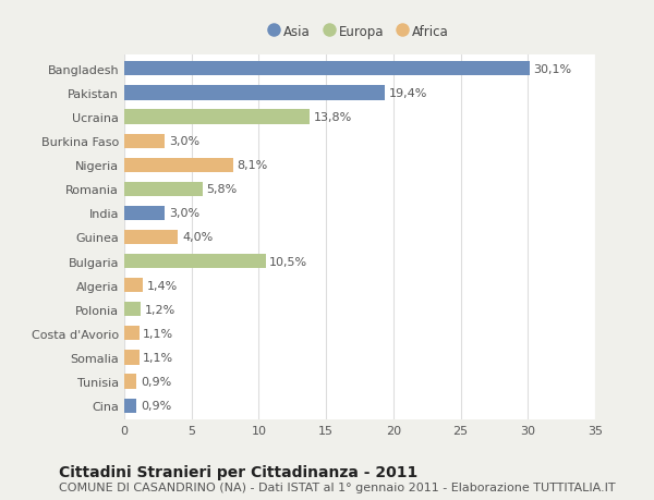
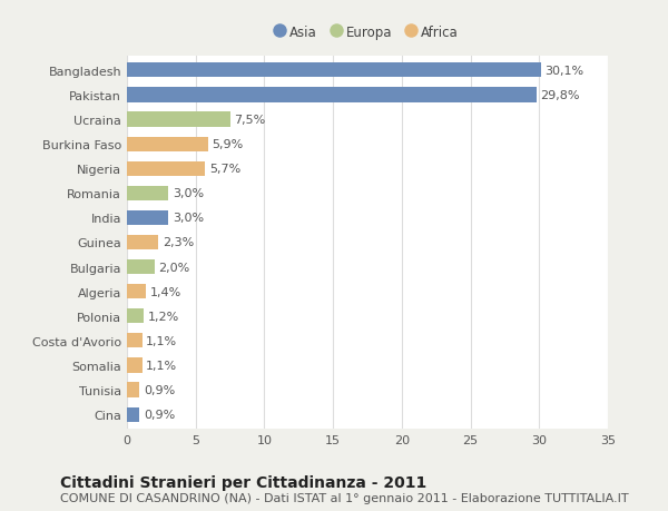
Pakistan: 19,4% -> 29,8%
Ucraina: 13,8% -> 7,5%
Burkina Faso: 3,0% -> 5,9%
Nigeria: 8,1% -> 5,7%
Romania: 5,8% -> 3,0%
Guinea: 4,0% -> 2,3%
Bulgaria: 10,5% -> 2,0%
